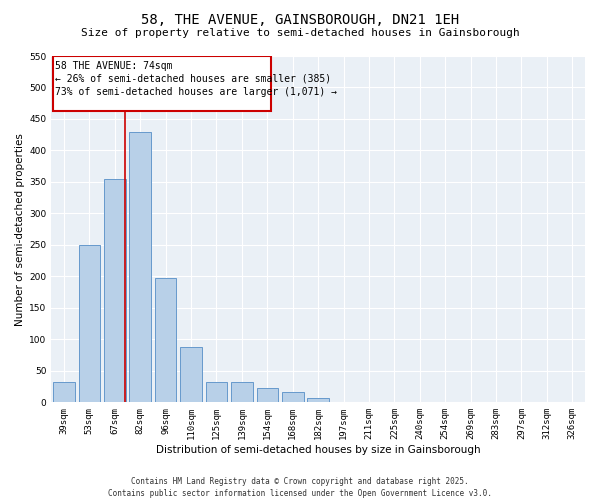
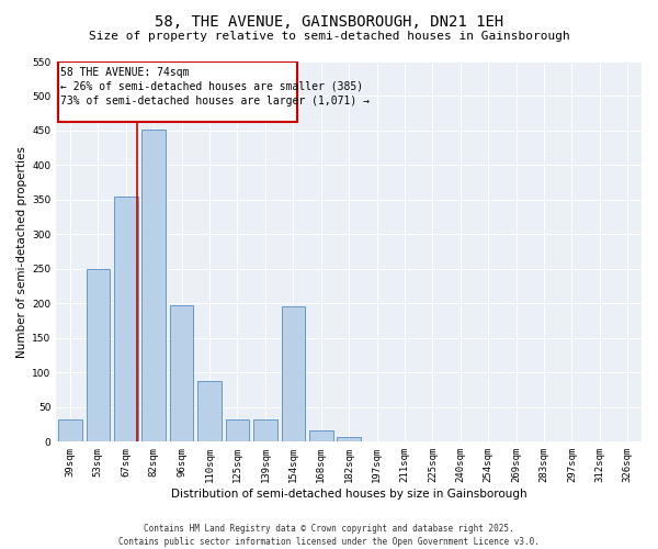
82sqm: 430 -> 452
154sqm: 22 -> 196
